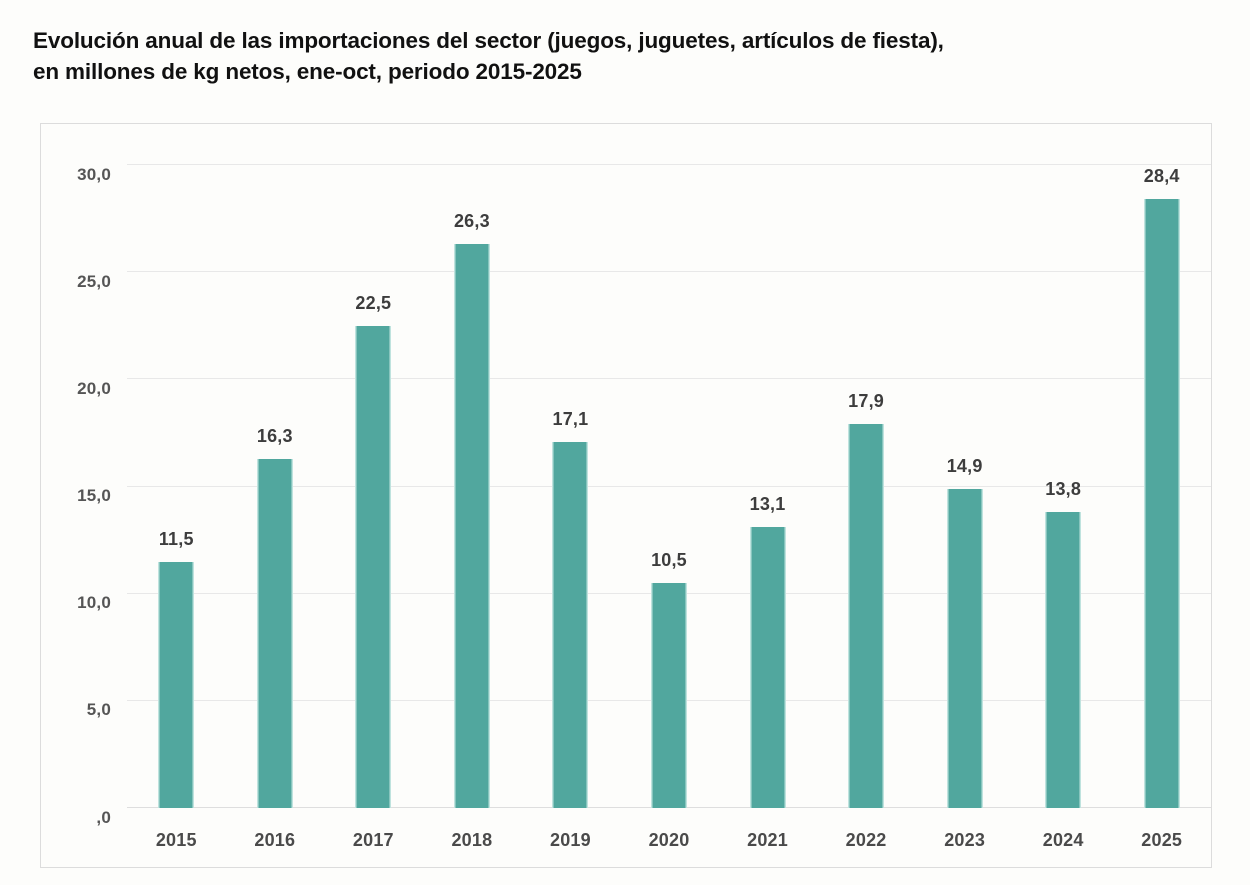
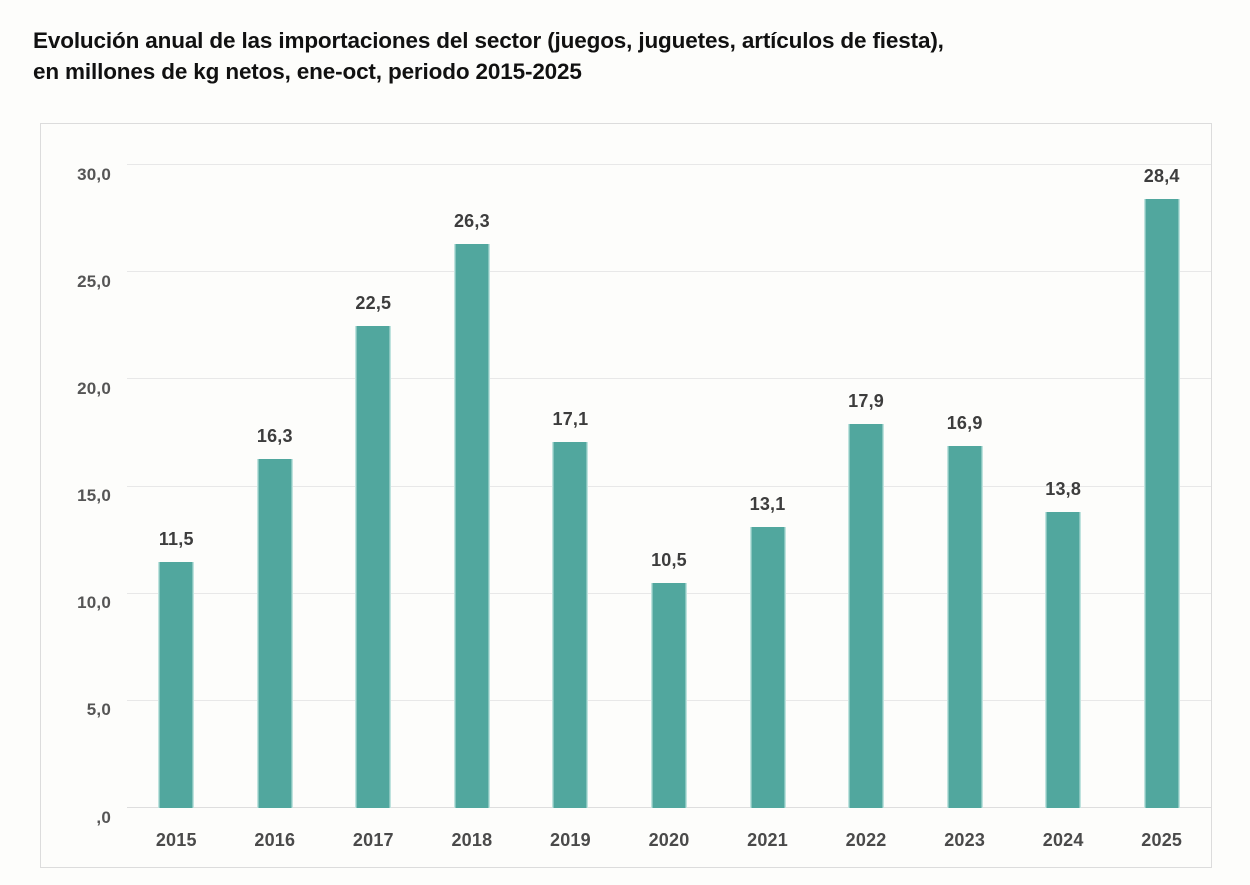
2023: 14,9 -> 16,9
